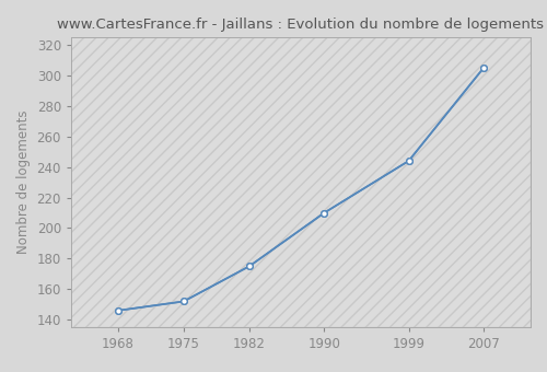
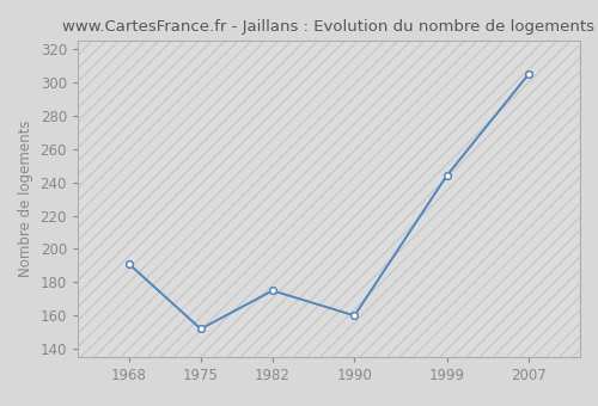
1968: 146 -> 191
1990: 210 -> 160
